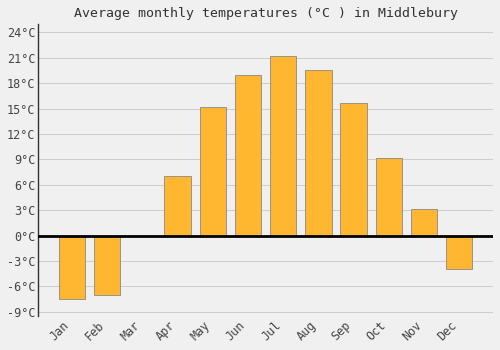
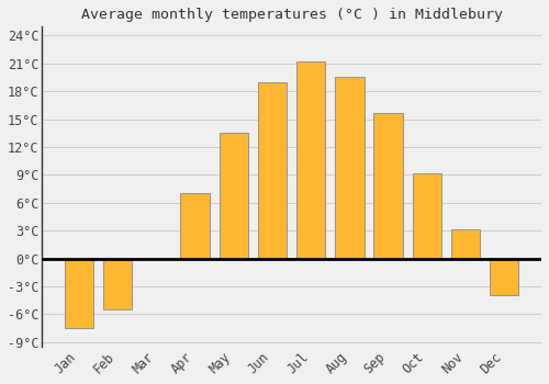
Feb: -7.0°C -> -5.5°C
May: 15.2°C -> 13.5°C
